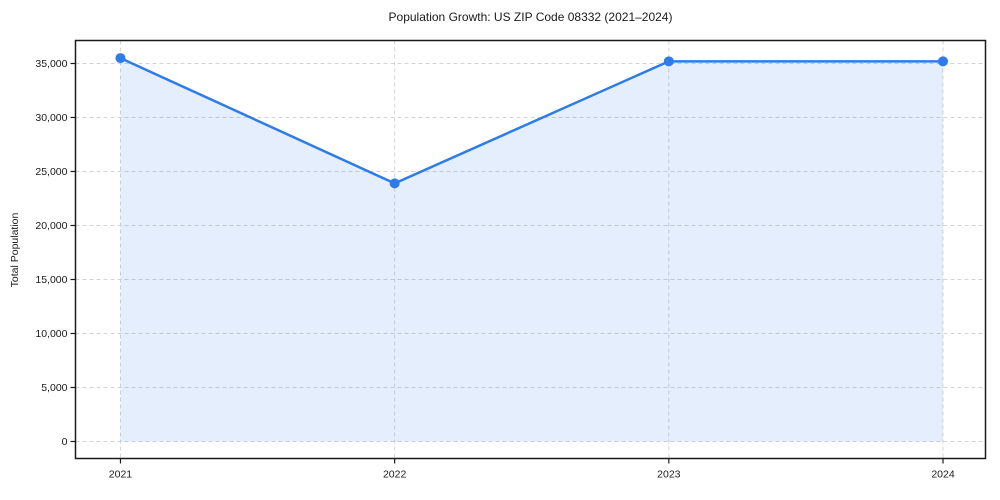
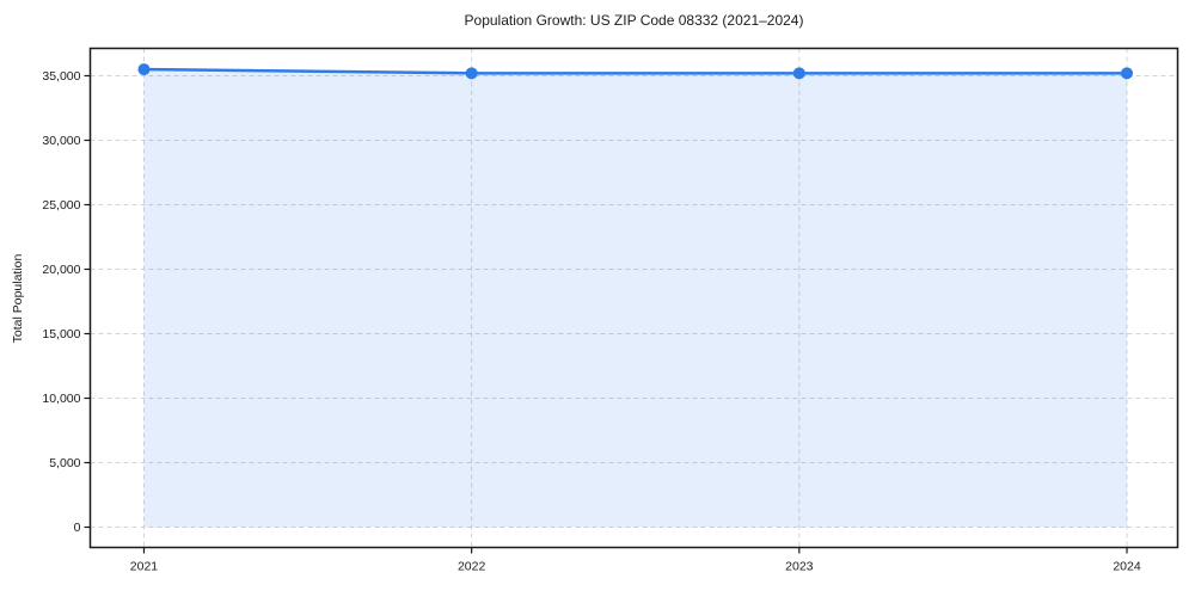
2022: 23900 -> 35200
